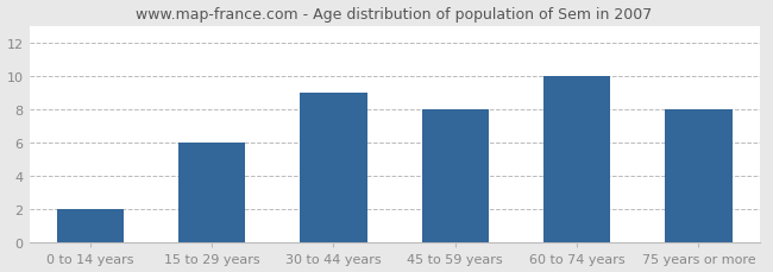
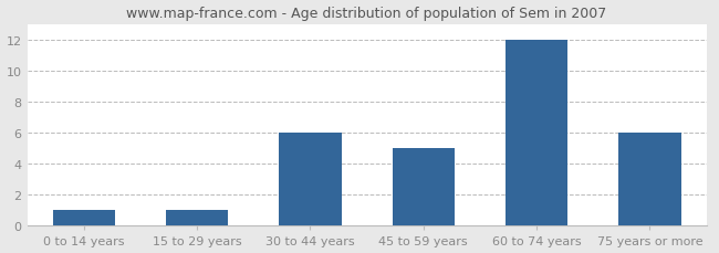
0 to 14 years: 2 -> 1
15 to 29 years: 6 -> 1
30 to 44 years: 9 -> 6
45 to 59 years: 8 -> 5
60 to 74 years: 10 -> 12
75 years or more: 8 -> 6
